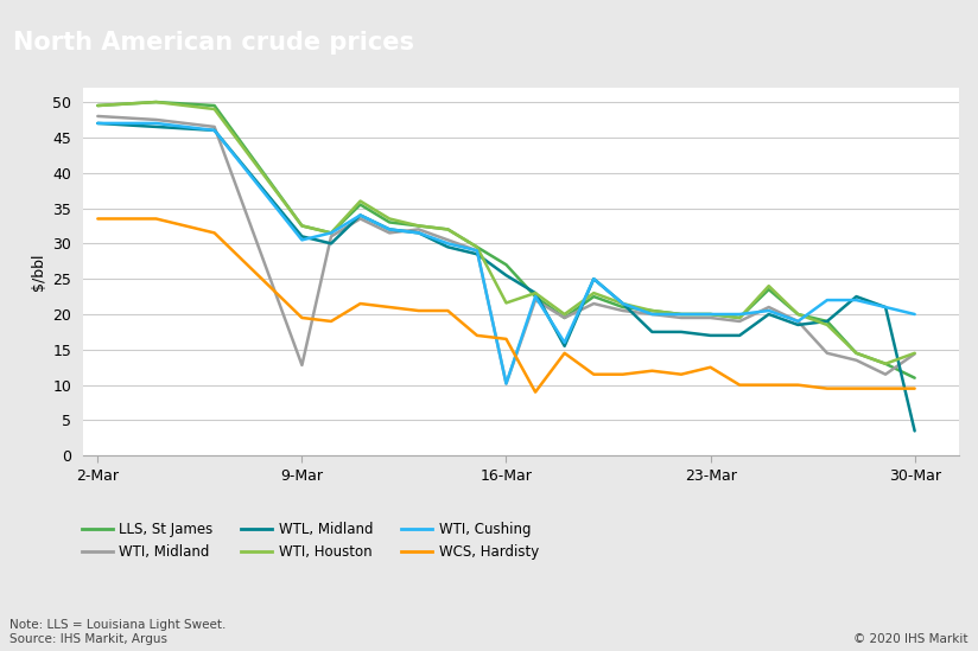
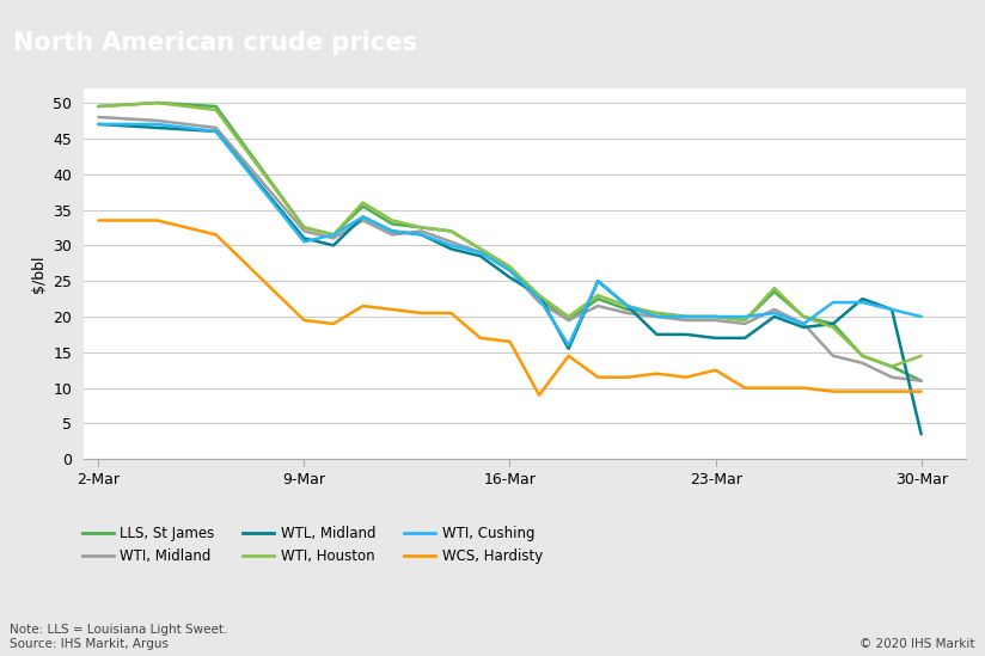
WTI, Midland/9-Mar: 12.8 -> 32.0
WTI, Midland/16-Mar: 10.2 -> 26.5
WTI, Houston/16-Mar: 21.6 -> 27.0
WTI, Cushing/16-Mar: 10.2 -> 26.5
WTI, Midland/30-Mar: 14.4 -> 11.0
